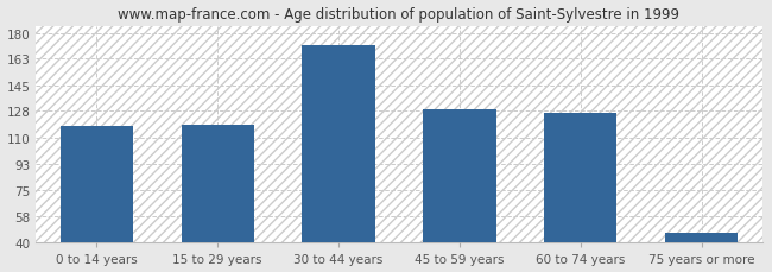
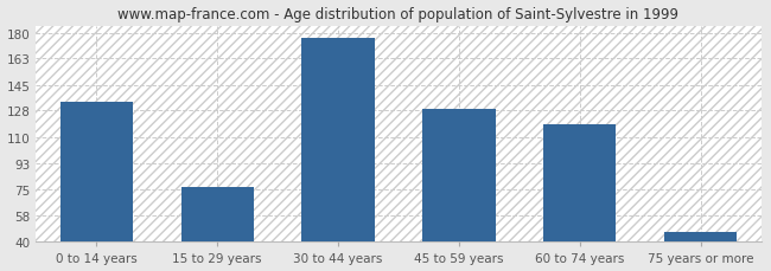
0 to 14 years: 118 -> 134
15 to 29 years: 119 -> 77
30 to 44 years: 172 -> 177
60 to 74 years: 127 -> 119
